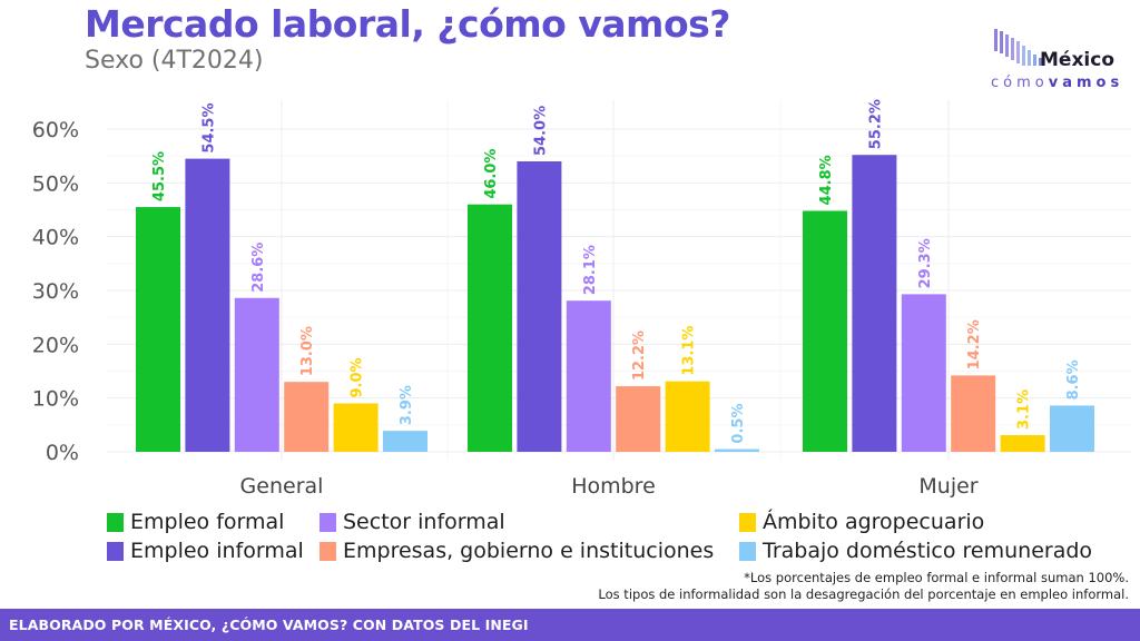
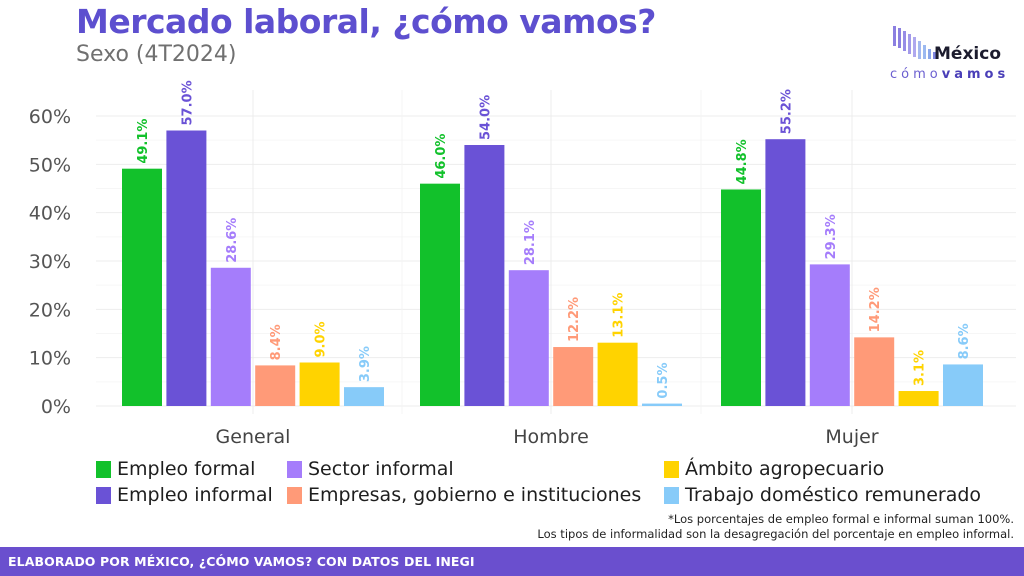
Empleo formal/General: 45.5% -> 49.1%
Empleo informal/General: 54.5% -> 57.0%
Empresas, gobierno e instituciones/General: 13.0% -> 8.4%
